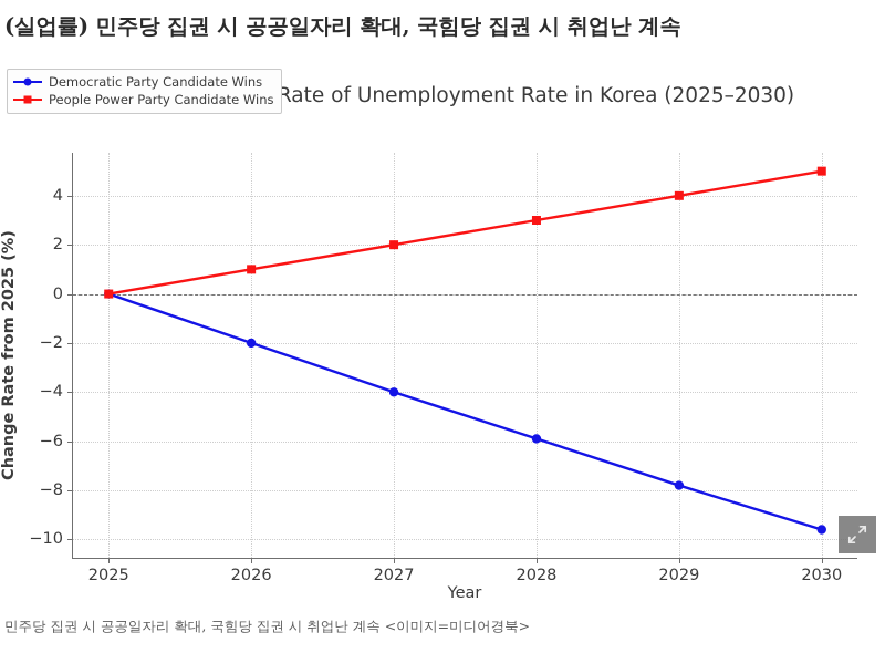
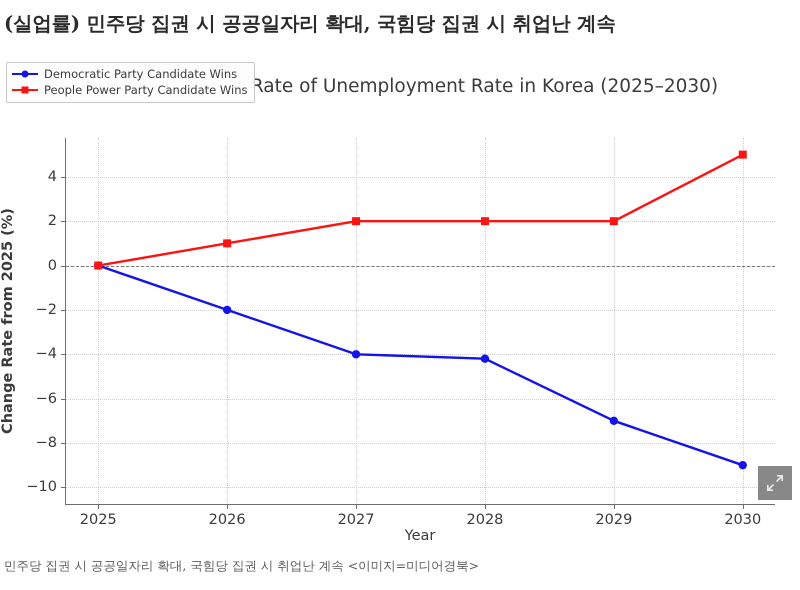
Democratic Party Candidate Wins/2028: -5.9 -> -4.2
People Power Party Candidate Wins/2028: 3 -> 2
Democratic Party Candidate Wins/2029: -7.8 -> -7.0
People Power Party Candidate Wins/2029: 4 -> 2
Democratic Party Candidate Wins/2030: -9.6 -> -9.0
